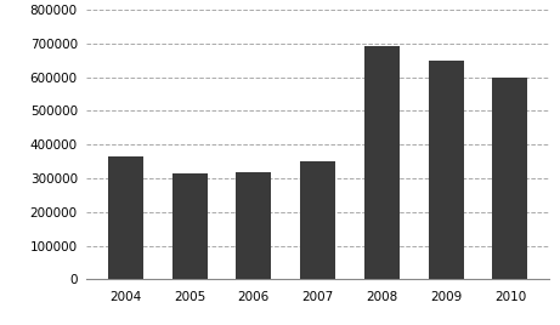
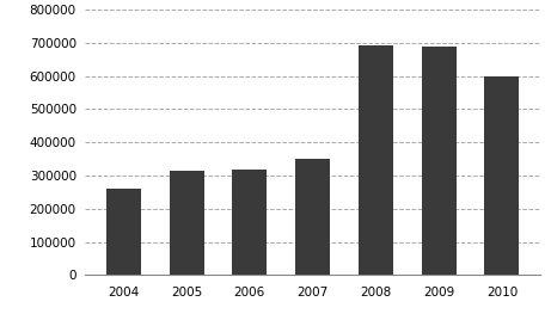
2004: 365000 -> 260000
2009: 650000 -> 688000
